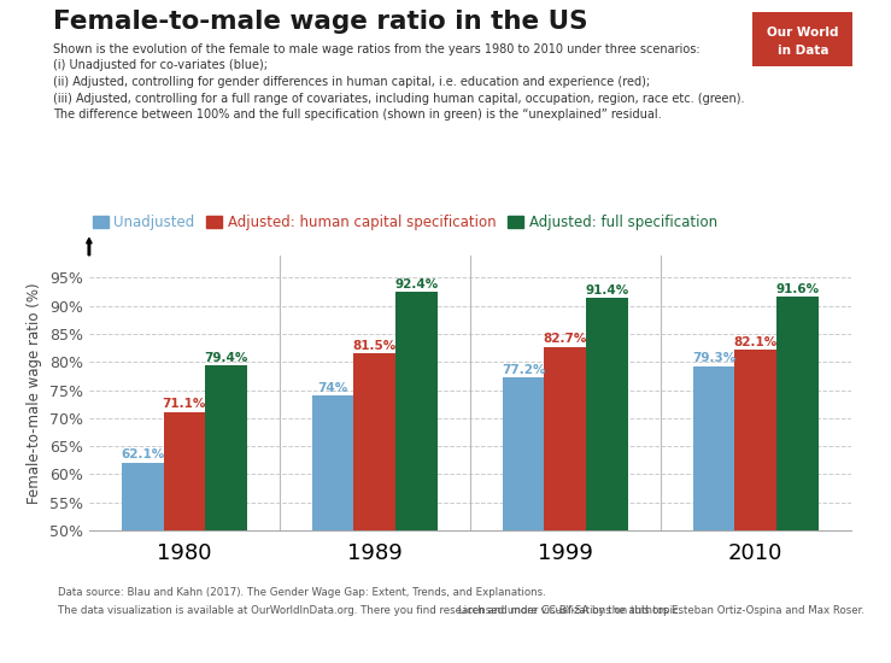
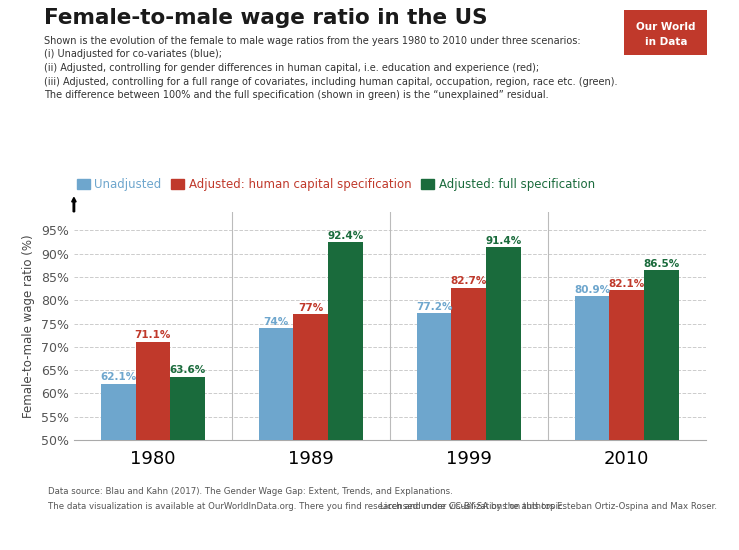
Adjusted: full specification/1980: 79.4% -> 63.6%
Adjusted: human capital specification/1989: 81.5% -> 77%
Unadjusted/2010: 79.3% -> 80.9%
Adjusted: full specification/2010: 91.6% -> 86.5%
